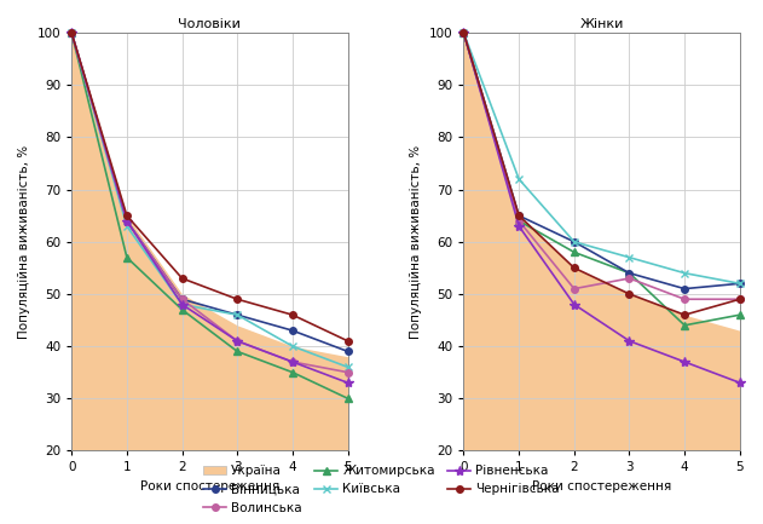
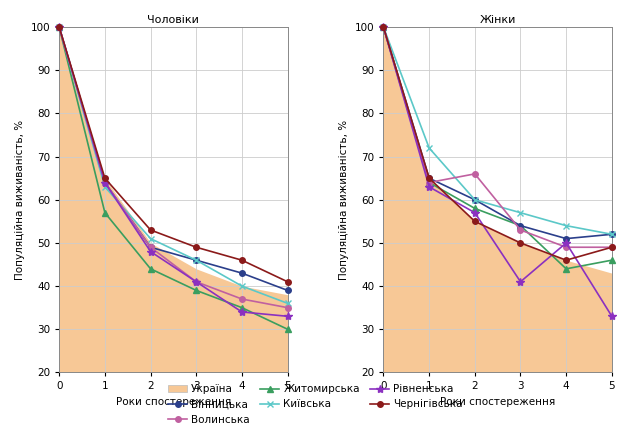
Чоловіки/Житомирська/2: 47 -> 44
Чоловіки/Київська/2: 48 -> 51
Чоловіки/Рівненська/4: 37 -> 34
Жінки/Волинська/2: 51 -> 66
Жінки/Рівненська/2: 48 -> 57
Жінки/Рівненська/4: 37 -> 50
